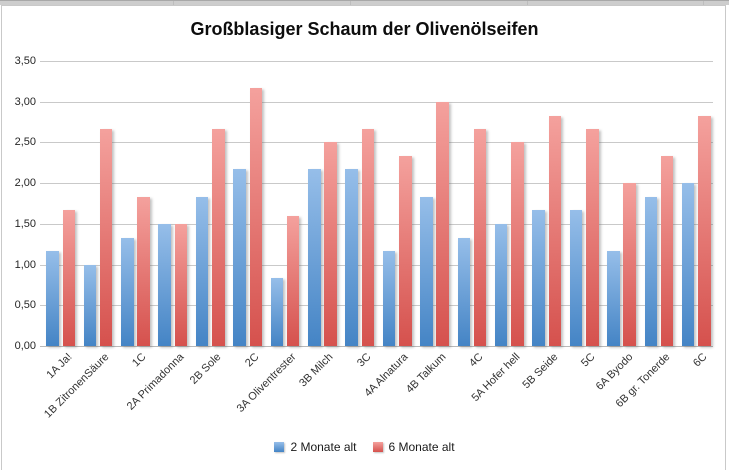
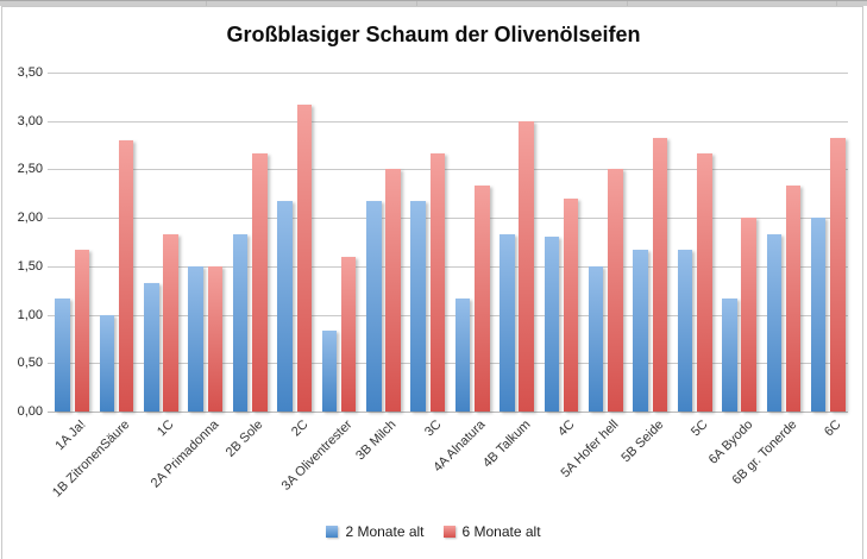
6 Monate alt/1B ZitronenSäure: 2,7 -> 2,8
2 Monate alt/4C: 1,3 -> 1,8
6 Monate alt/4C: 2,7 -> 2,2
